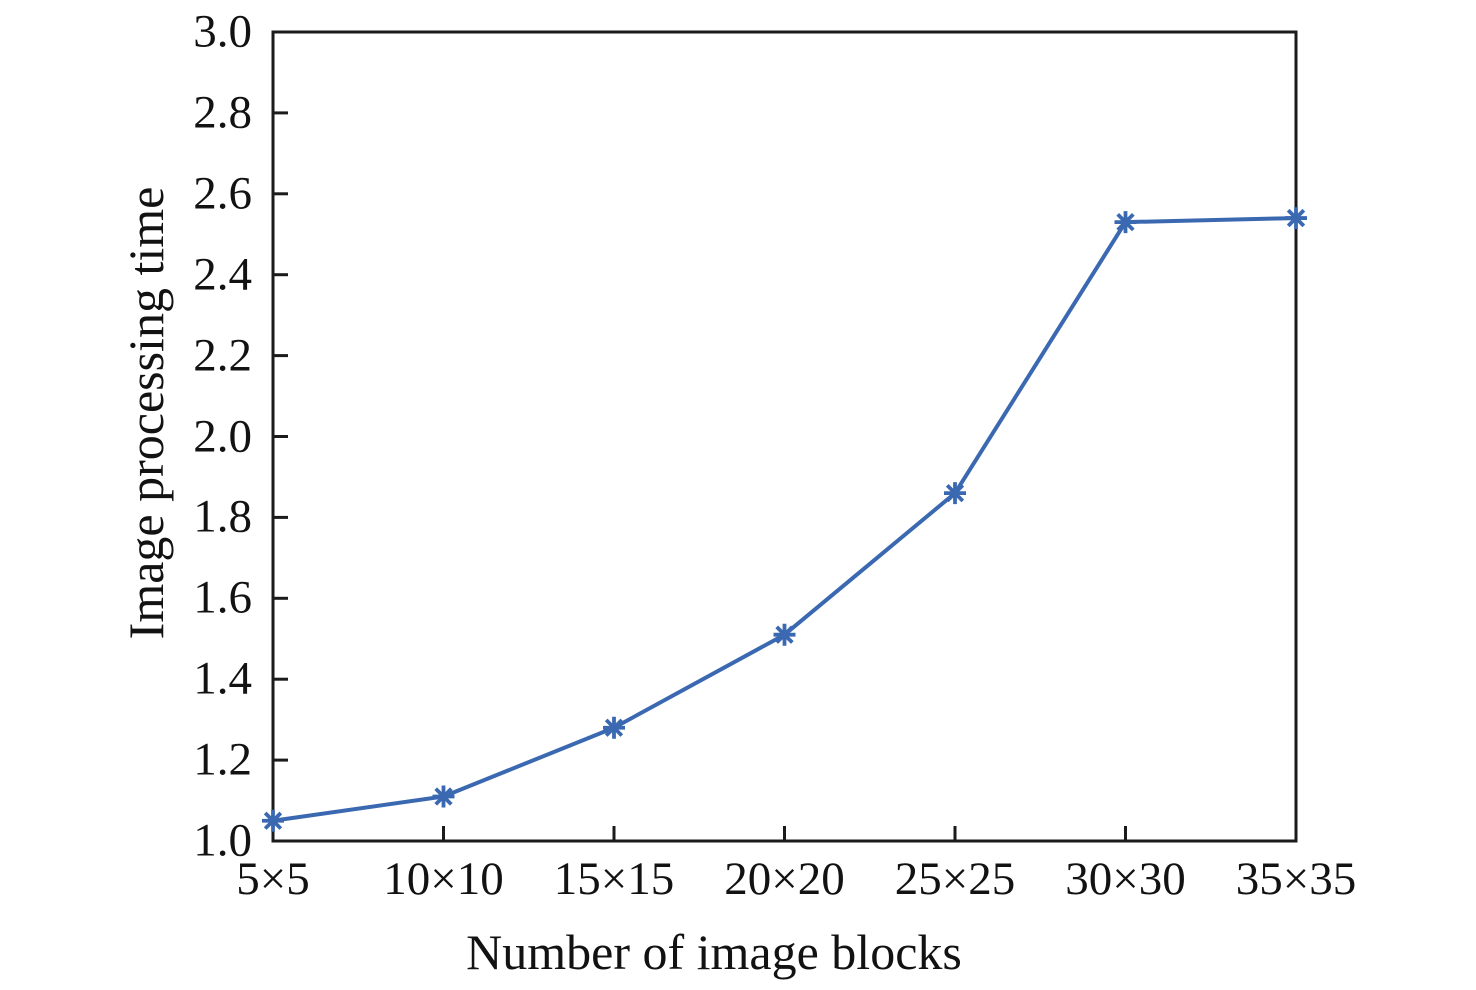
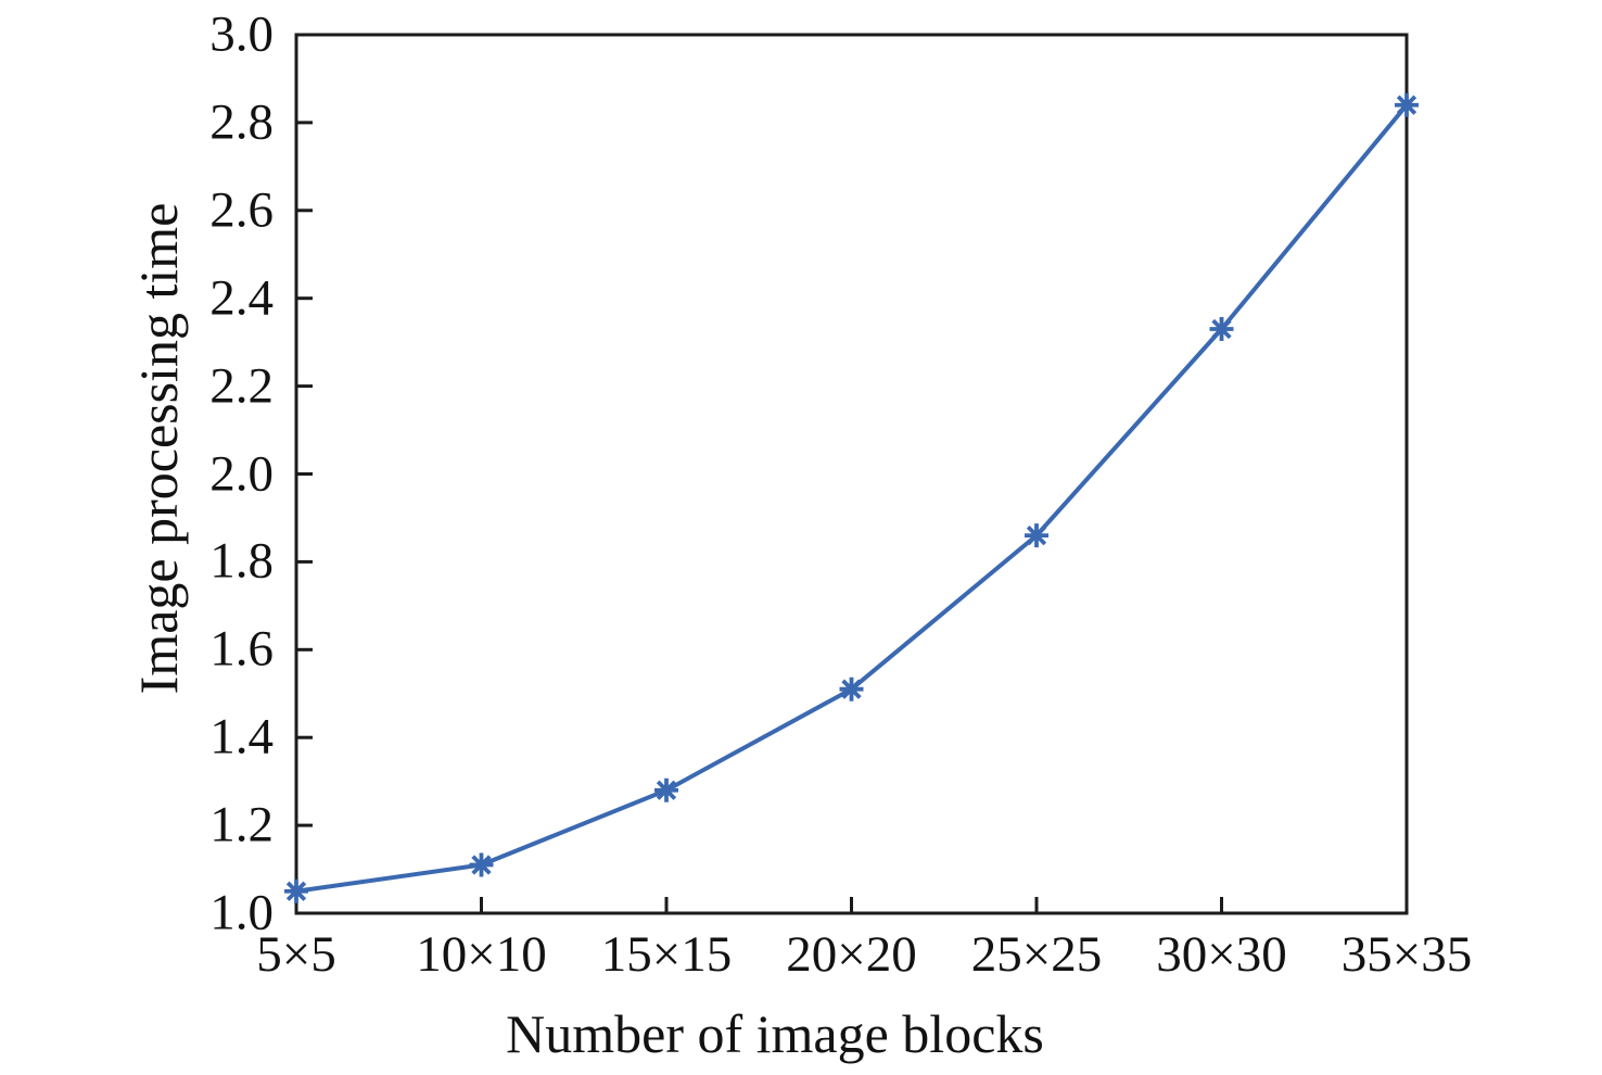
30×30: 2.53 -> 2.33
35×35: 2.54 -> 2.84
